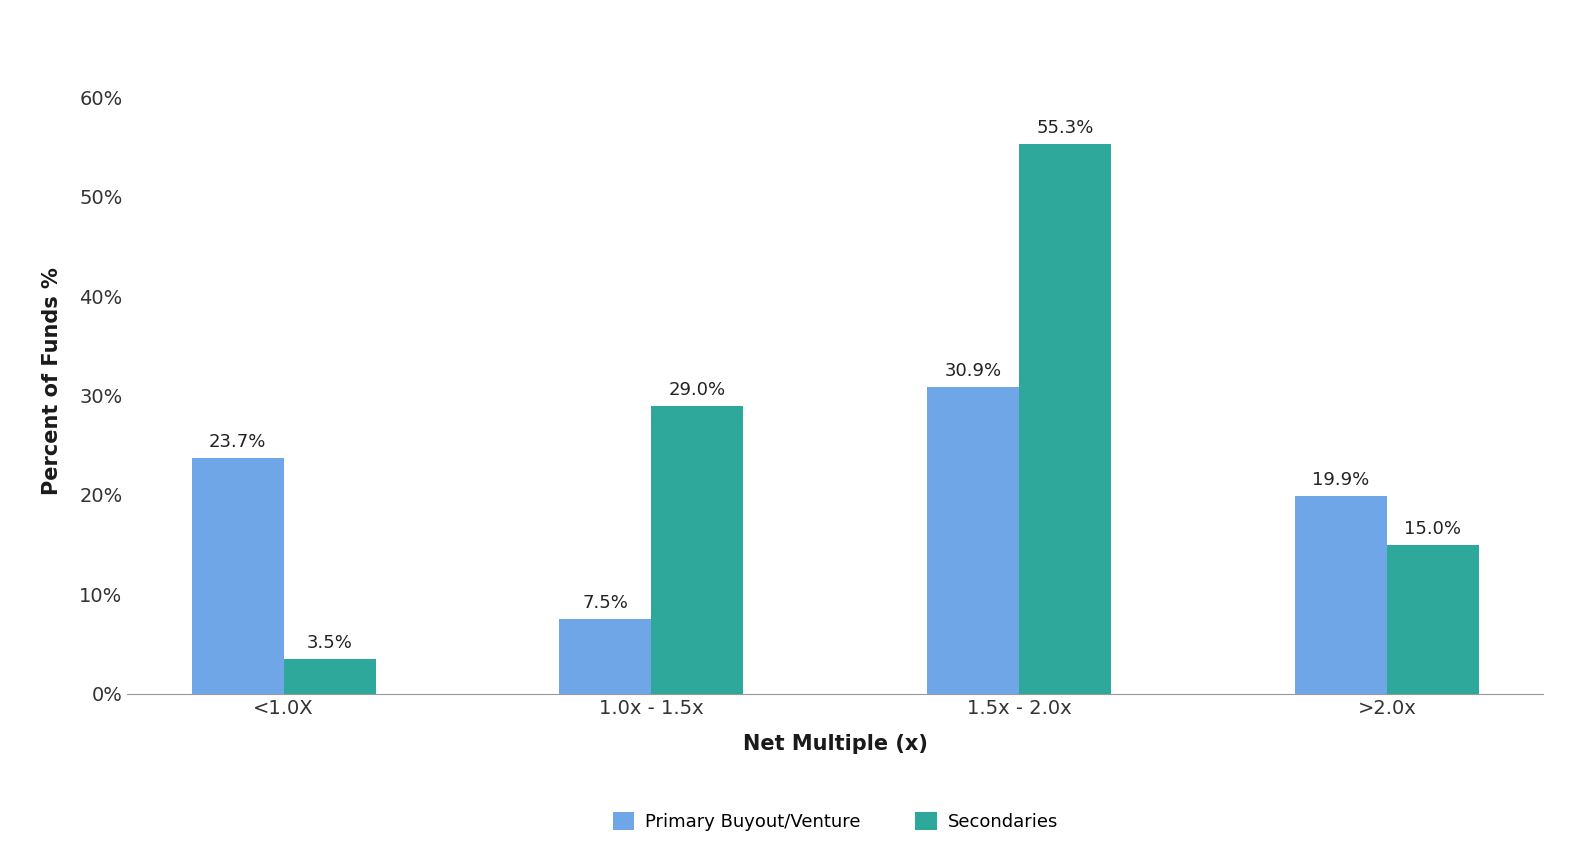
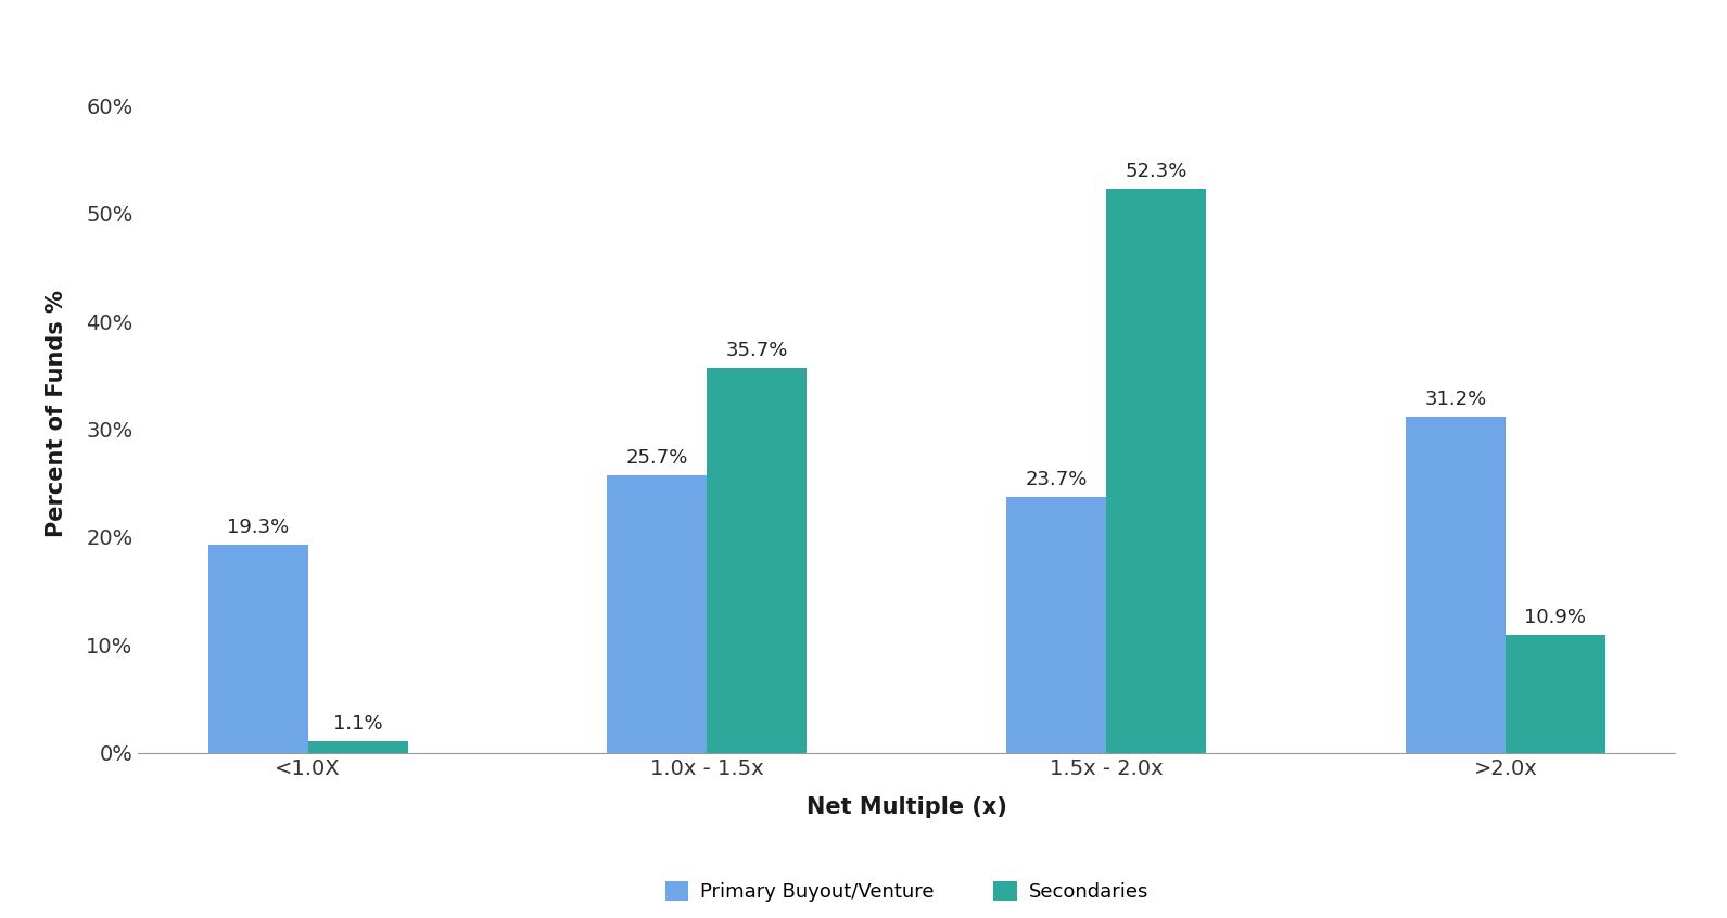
Primary Buyout/Venture/<1.0X: 23.7% -> 19.3%
Secondaries/<1.0X: 3.5% -> 1.1%
Primary Buyout/Venture/1.0x - 1.5x: 7.5% -> 25.7%
Secondaries/1.0x - 1.5x: 29.0% -> 35.7%
Primary Buyout/Venture/1.5x - 2.0x: 30.9% -> 23.7%
Secondaries/1.5x - 2.0x: 55.3% -> 52.3%
Primary Buyout/Venture/>2.0x: 19.9% -> 31.2%
Secondaries/>2.0x: 15.0% -> 10.9%
